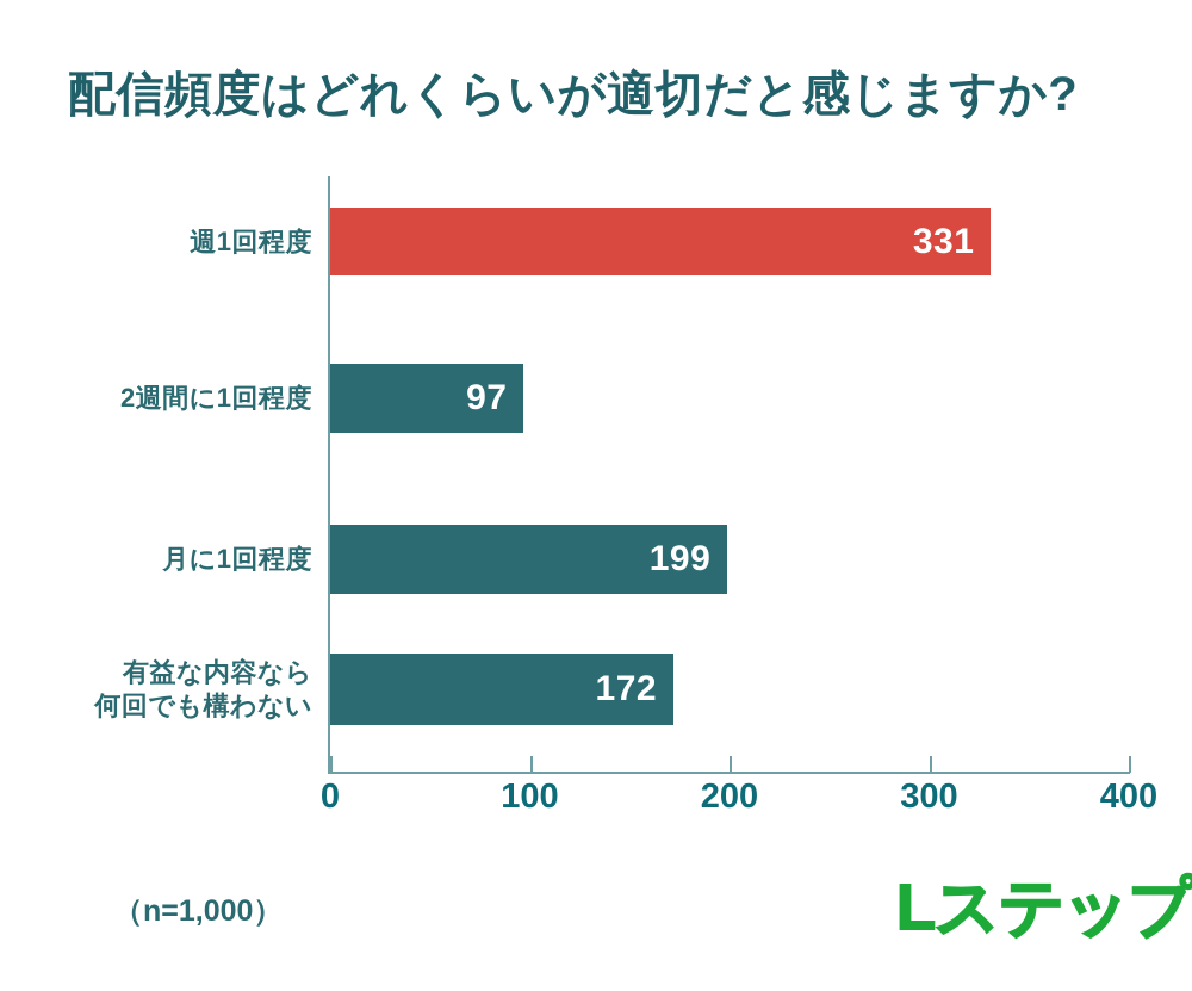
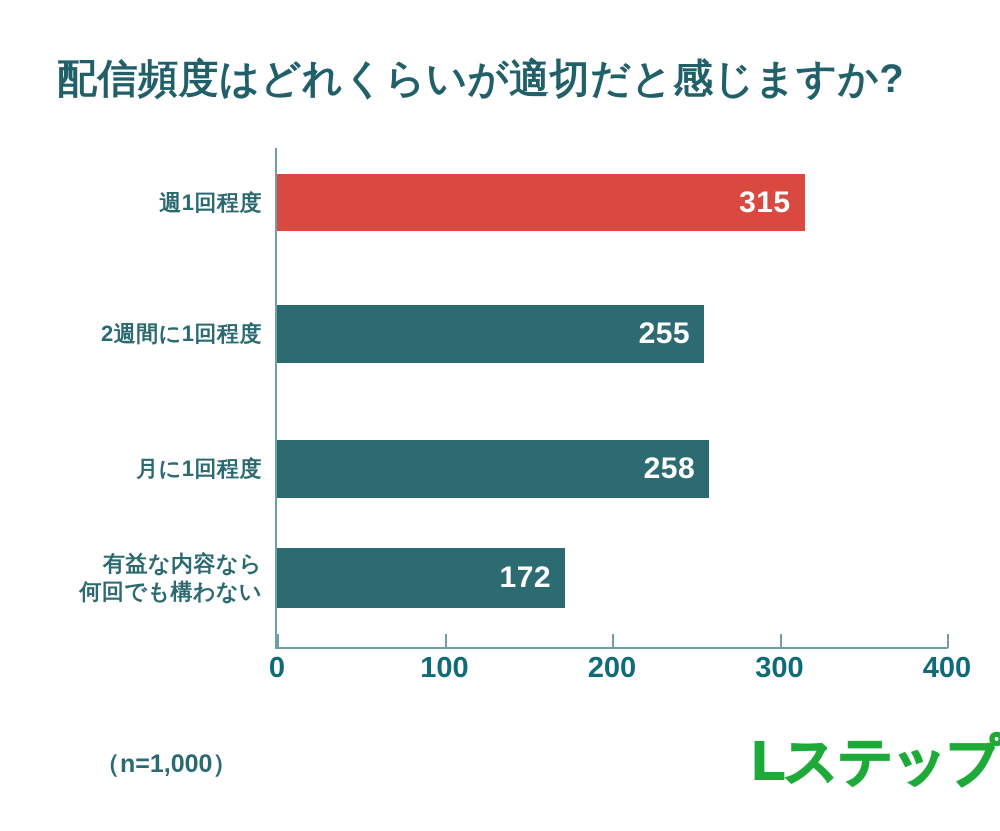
週1回程度: 331 -> 315
2週間に1回程度: 97 -> 255
月に1回程度: 199 -> 258
